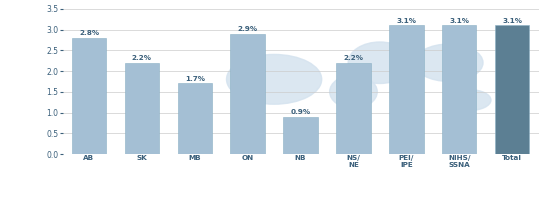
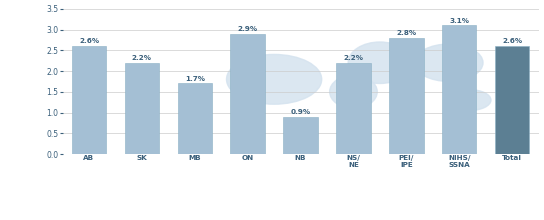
AB: 2.8% -> 2.6%
PEI/ IPE: 3.1% -> 2.8%
Total: 3.1% -> 2.6%
